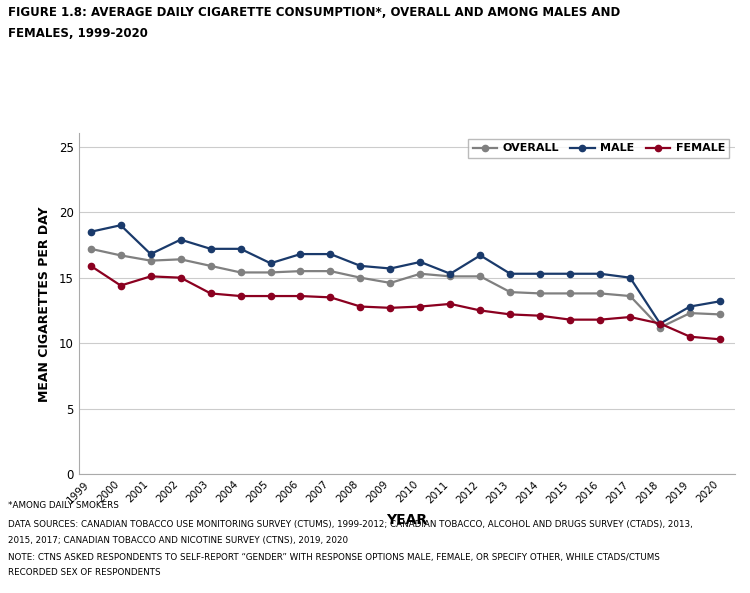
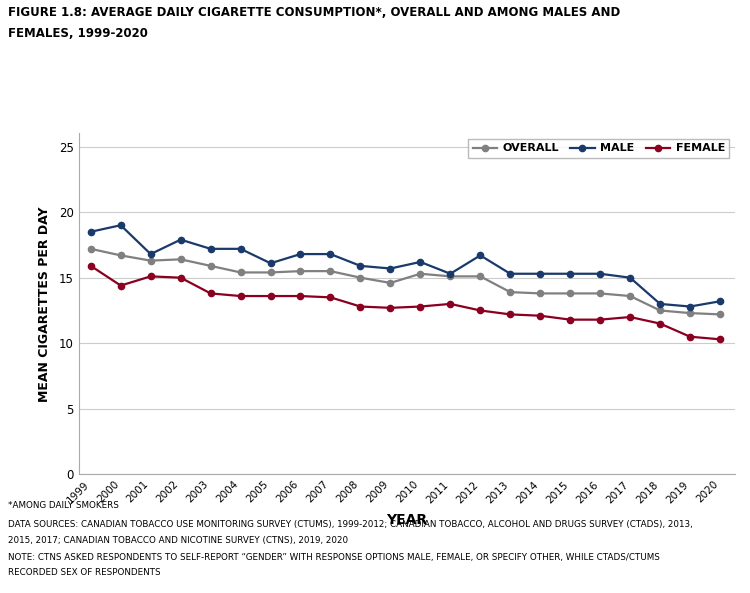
OVERALL/2018: 11.2 -> 12.5
MALE/2018: 11.5 -> 13.0
